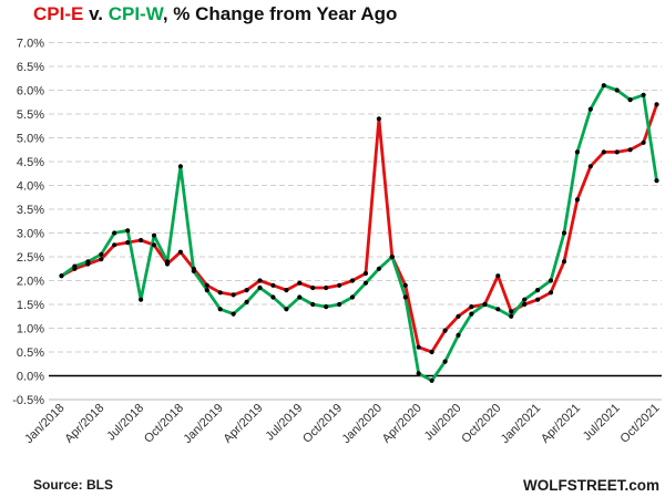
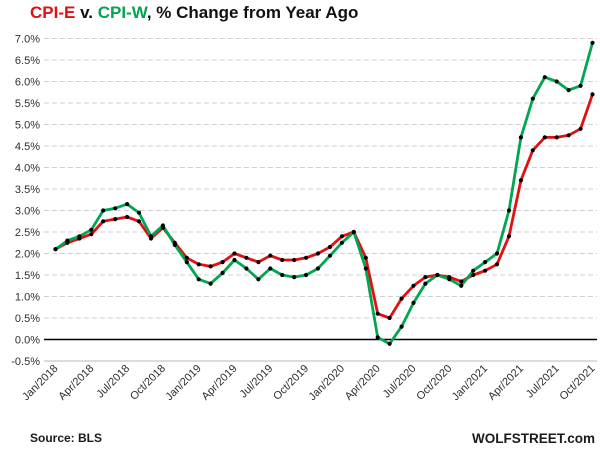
CPI-W/Jul/2018: 1.6% -> 3.1%
CPI-W/Oct/2018: 4.4% -> 2.6%
CPI-E/Jan/2020: 5.4% -> 2.4%
CPI-E/Oct/2020: 2.1% -> 1.4%
CPI-W/Oct/2021: 4.1% -> 6.9%
